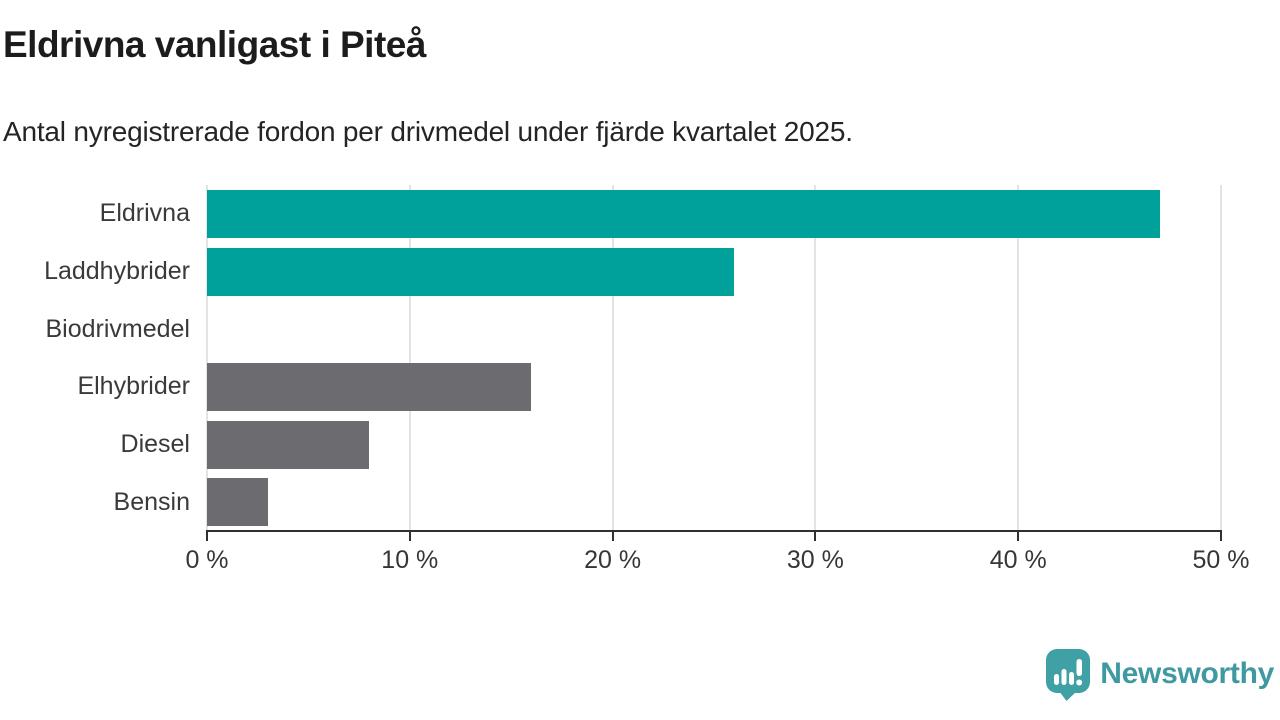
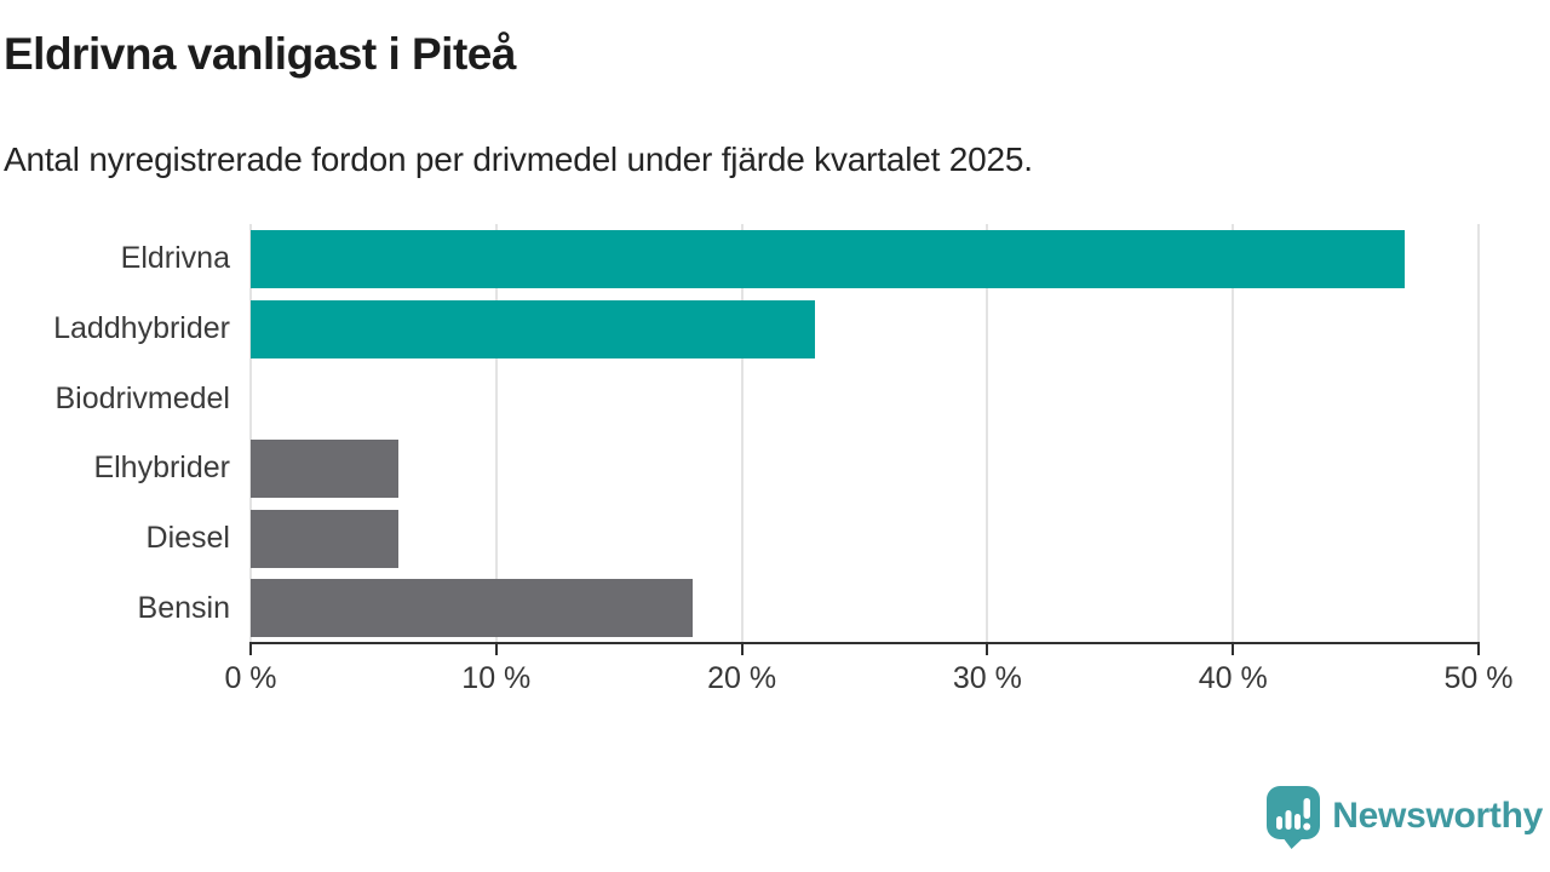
Laddhybrider: 26% -> 23%
Elhybrider: 16% -> 6%
Diesel: 8% -> 6%
Bensin: 3% -> 18%
